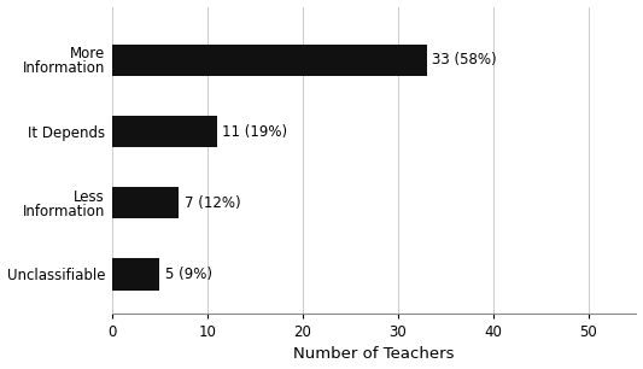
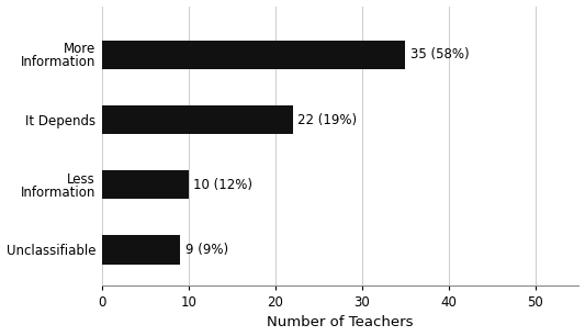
More Information: 33 -> 35
It Depends: 11 -> 22
Less Information: 7 -> 10
Unclassifiable: 5 -> 9
